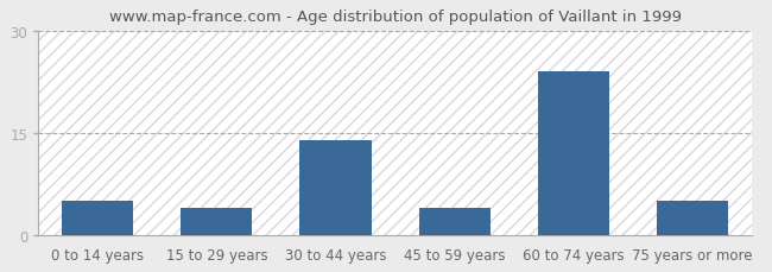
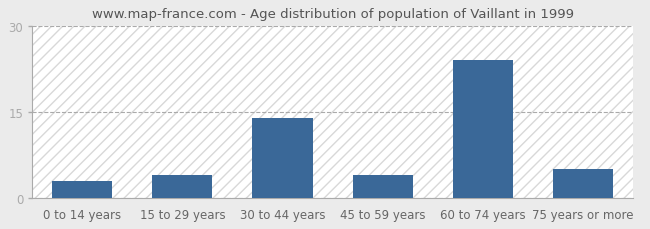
0 to 14 years: 5 -> 3
